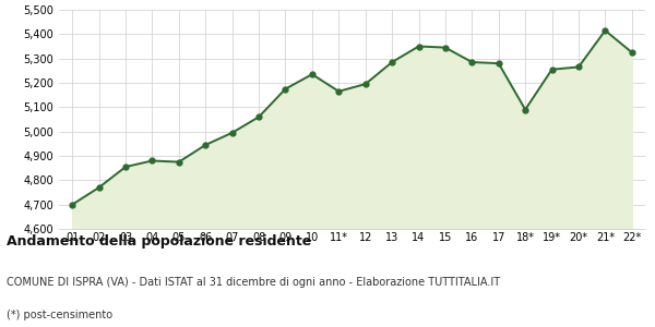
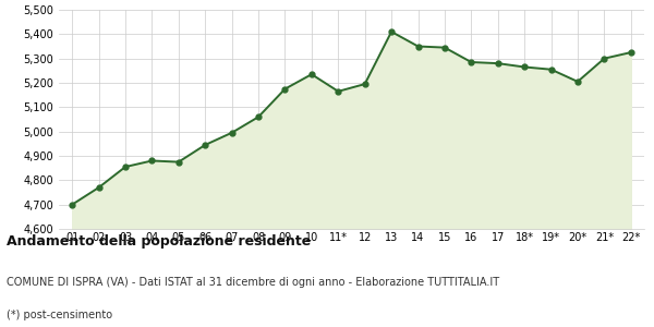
13: 5,285 -> 5,410
18*: 5,090 -> 5,265
20*: 5,265 -> 5,205
21*: 5,415 -> 5,300
